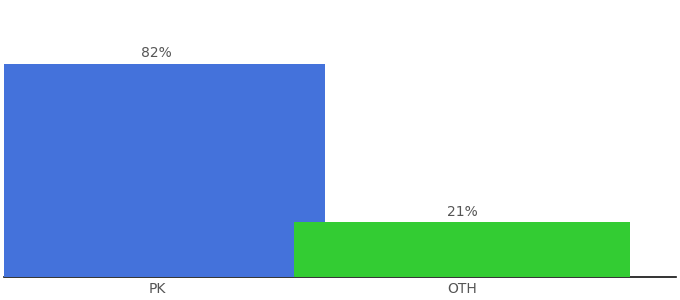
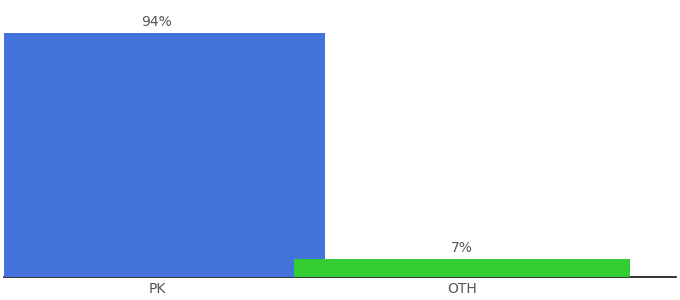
PK: 82% -> 94%
OTH: 21% -> 7%
